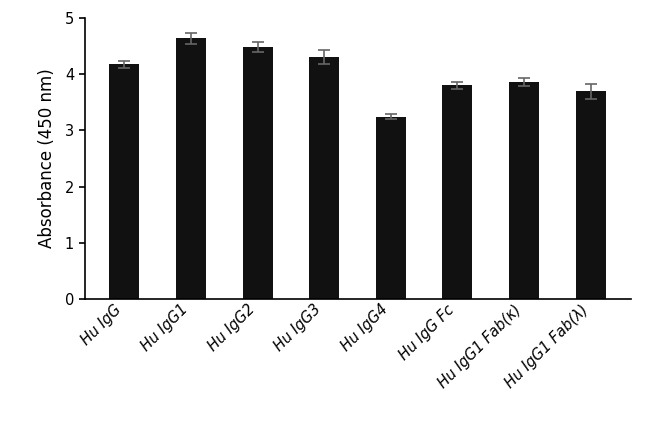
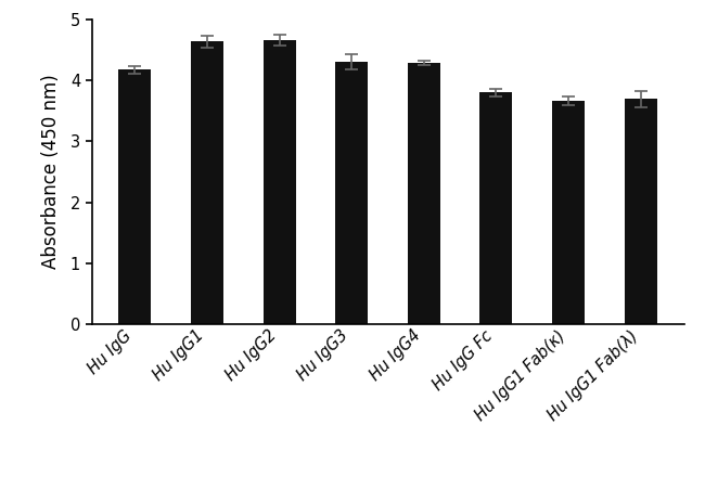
Hu IgG2: 4.48 -> 4.65
Hu IgG4: 3.24 -> 4.28
Hu IgG1 Fab(κ): 3.86 -> 3.66
